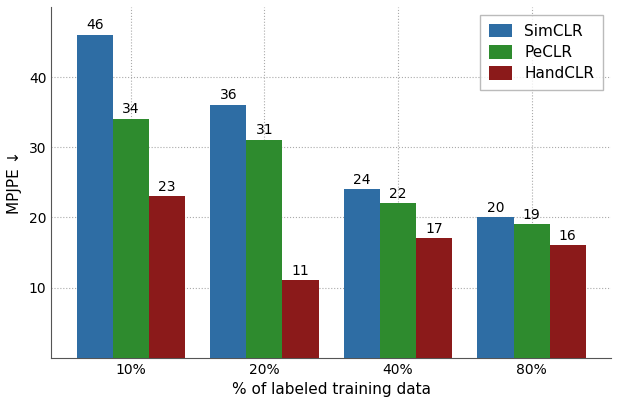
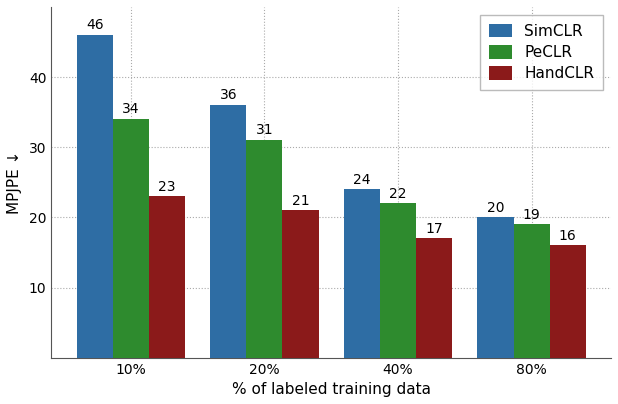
HandCLR/20%: 11 -> 21
